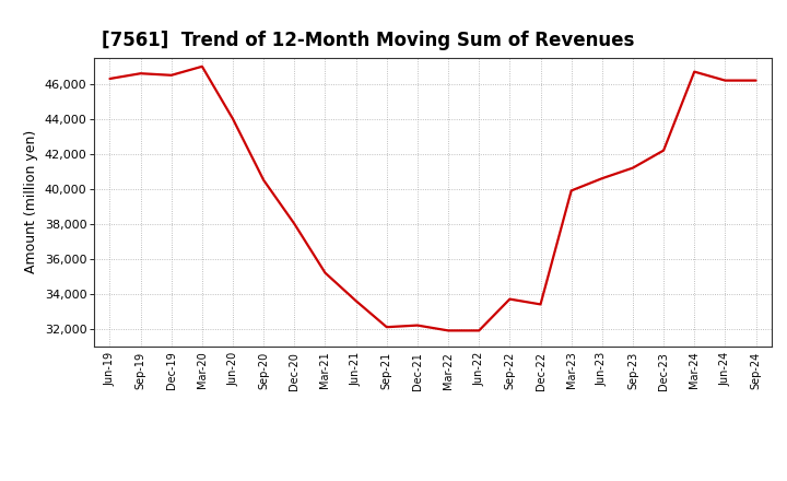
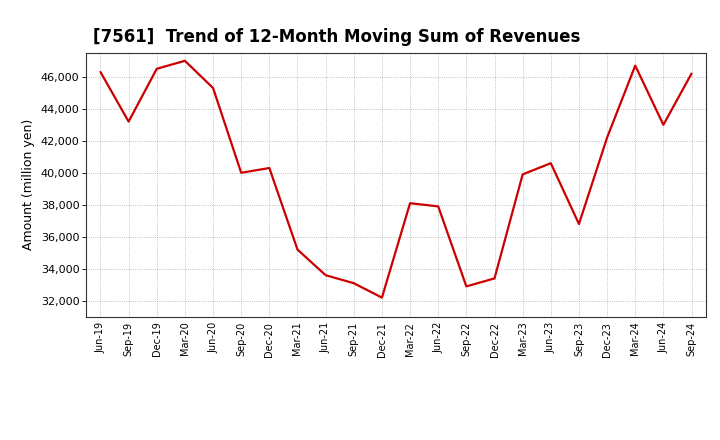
Sep-19: 46,600 -> 43,200
Jun-20: 44,000 -> 45,300
Sep-20: 40,500 -> 40,000
Dec-20: 38,000 -> 40,300
Sep-21: 32,100 -> 33,100
Mar-22: 31,900 -> 38,100
Jun-22: 31,900 -> 37,900
Sep-22: 33,700 -> 32,900
Sep-23: 41,200 -> 36,800
Jun-24: 46,200 -> 43,000
